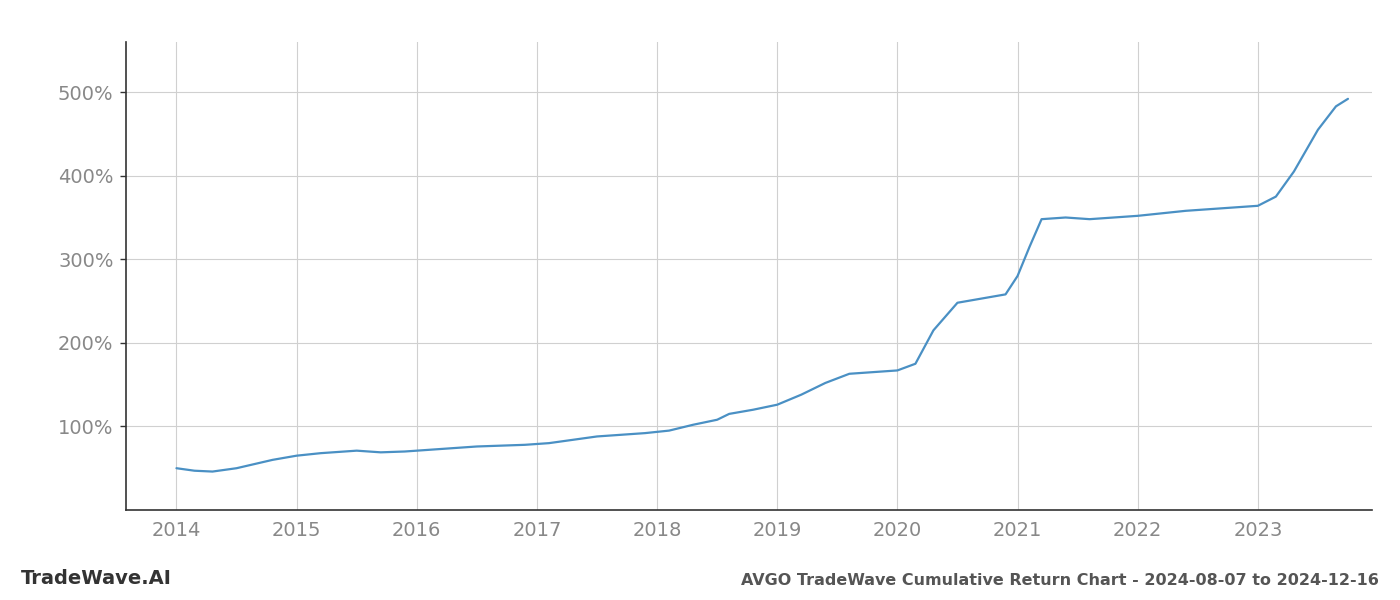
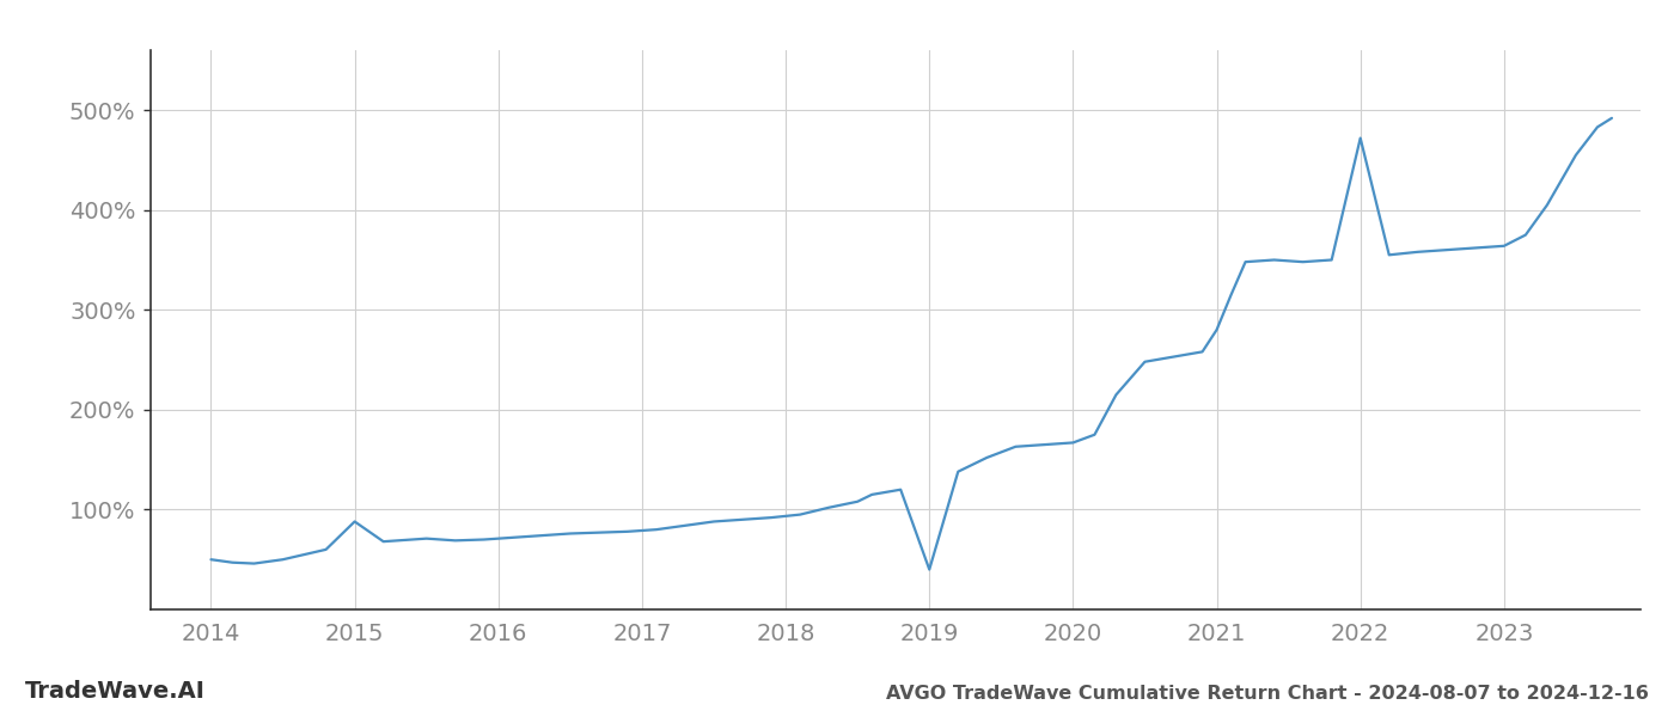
2015: 65% -> 88%
2019: 126% -> 40%
2022: 352% -> 472%
